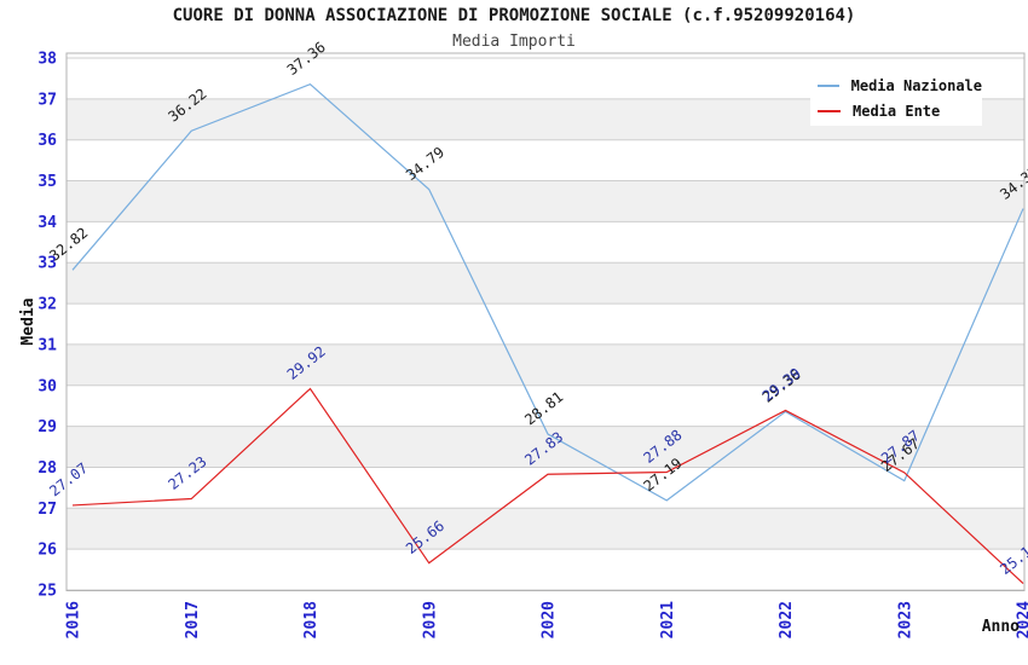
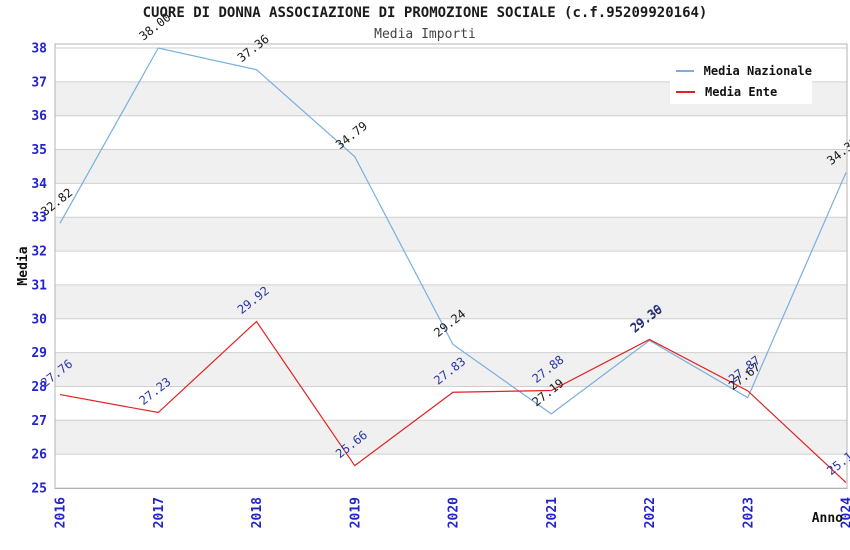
Media Ente/2016: 27.07 -> 27.76
Media Nazionale/2017: 36.22 -> 38.00
Media Nazionale/2020: 28.81 -> 29.24
